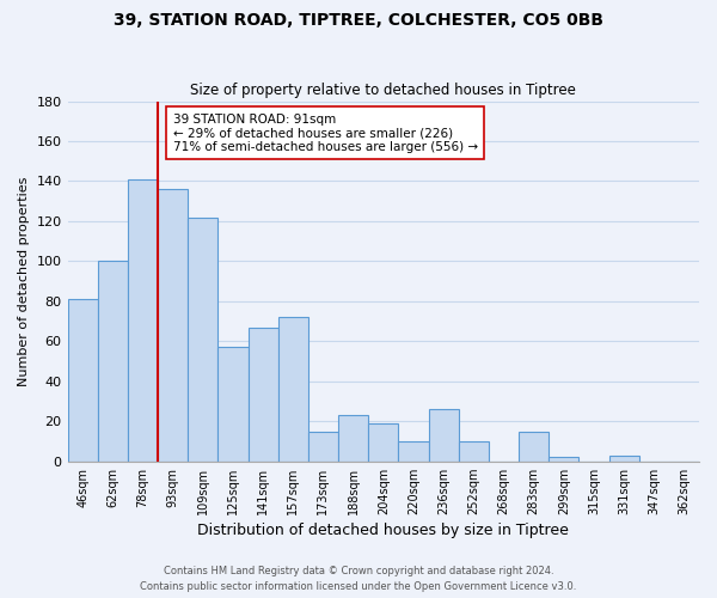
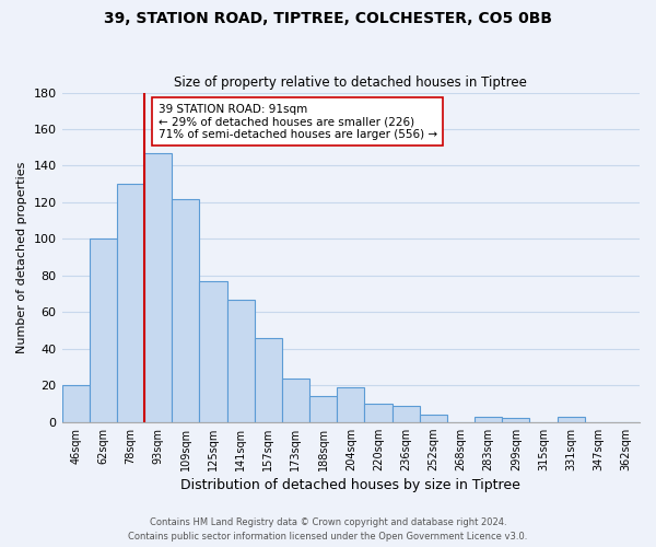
46sqm: 81 -> 20
78sqm: 141 -> 130
93sqm: 136 -> 147
125sqm: 57 -> 77
157sqm: 72 -> 46
173sqm: 15 -> 24
188sqm: 23 -> 14
236sqm: 26 -> 9
252sqm: 10 -> 4
283sqm: 15 -> 3
